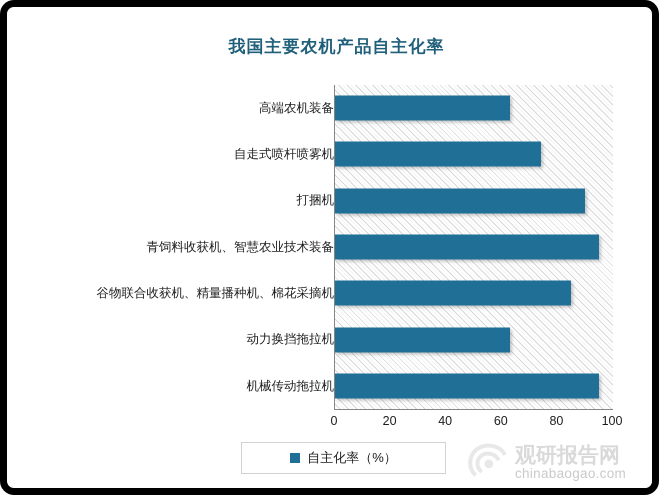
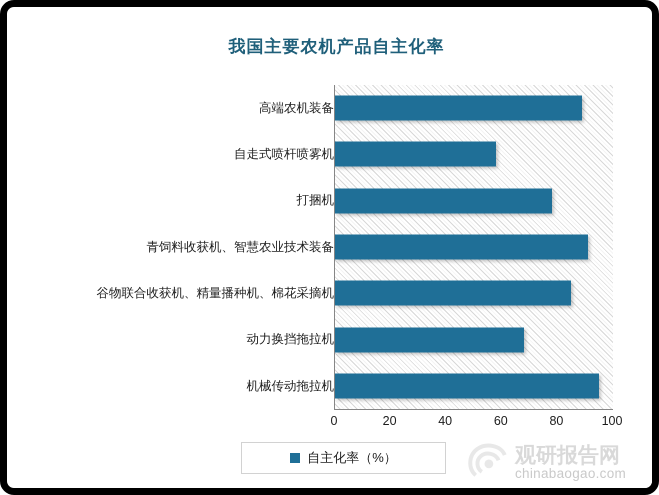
高端农机装备: 63 -> 89
自走式喷杆喷雾机: 74 -> 58
打捆机: 90 -> 78
青饲料收获机、智慧农业技术装备: 95 -> 91
动力换挡拖拉机: 63 -> 68
